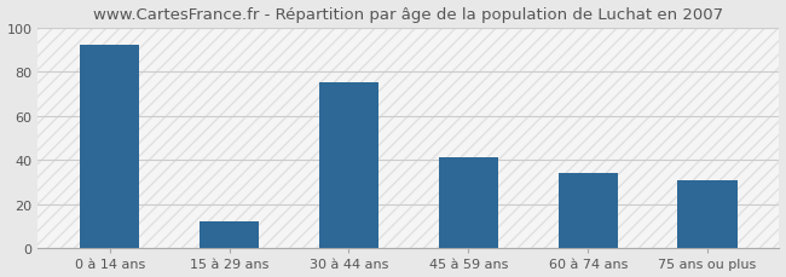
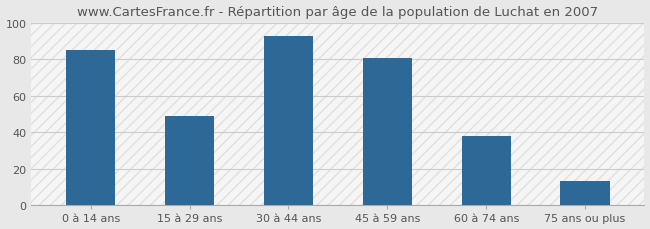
0 à 14 ans: 92 -> 85
15 à 29 ans: 12 -> 49
30 à 44 ans: 75 -> 93
45 à 59 ans: 41 -> 81
60 à 74 ans: 34 -> 38
75 ans ou plus: 31 -> 13
